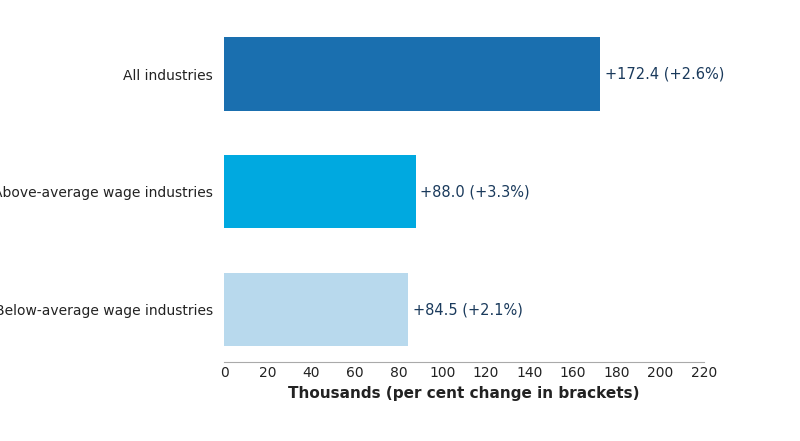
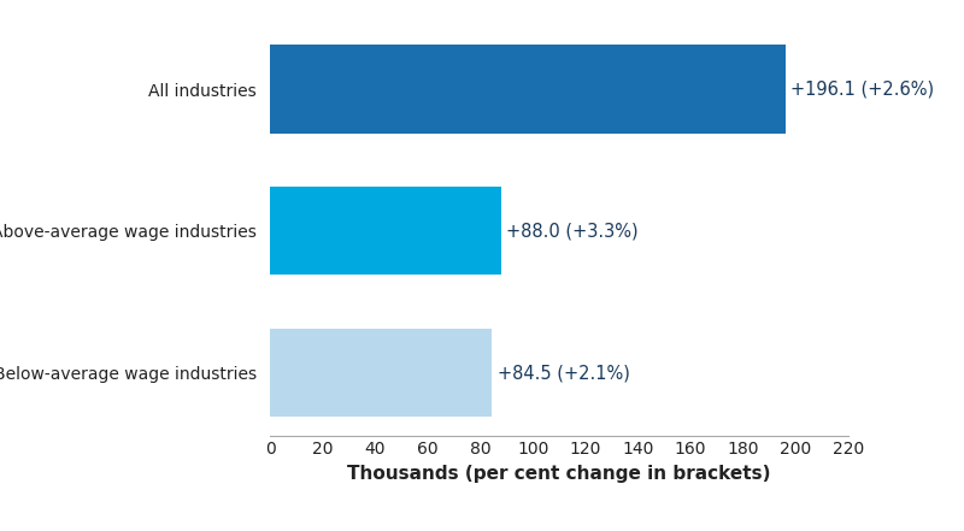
All industries: +172.4 -> +196.1
